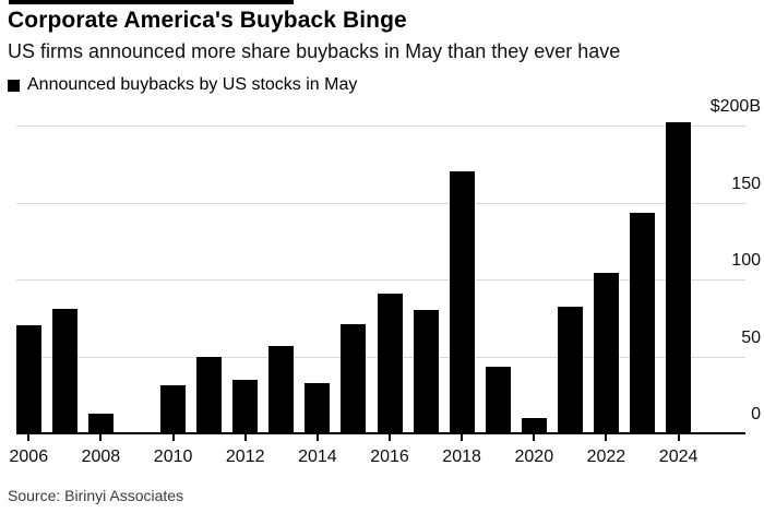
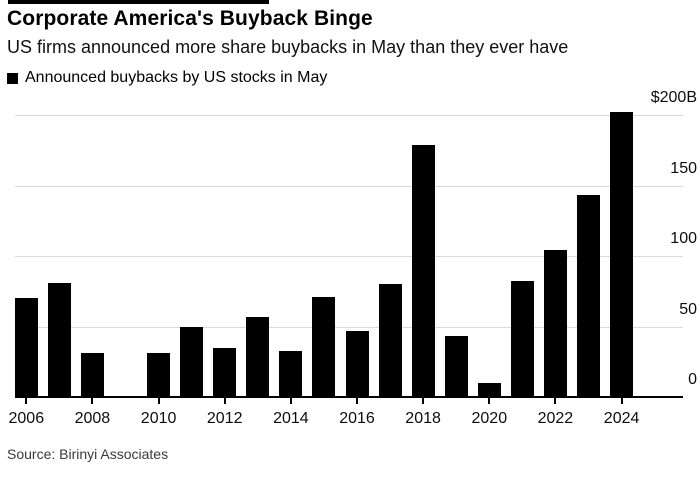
2008: $13B -> $31B
2016: $91B -> $47B
2018: $170B -> $179B
